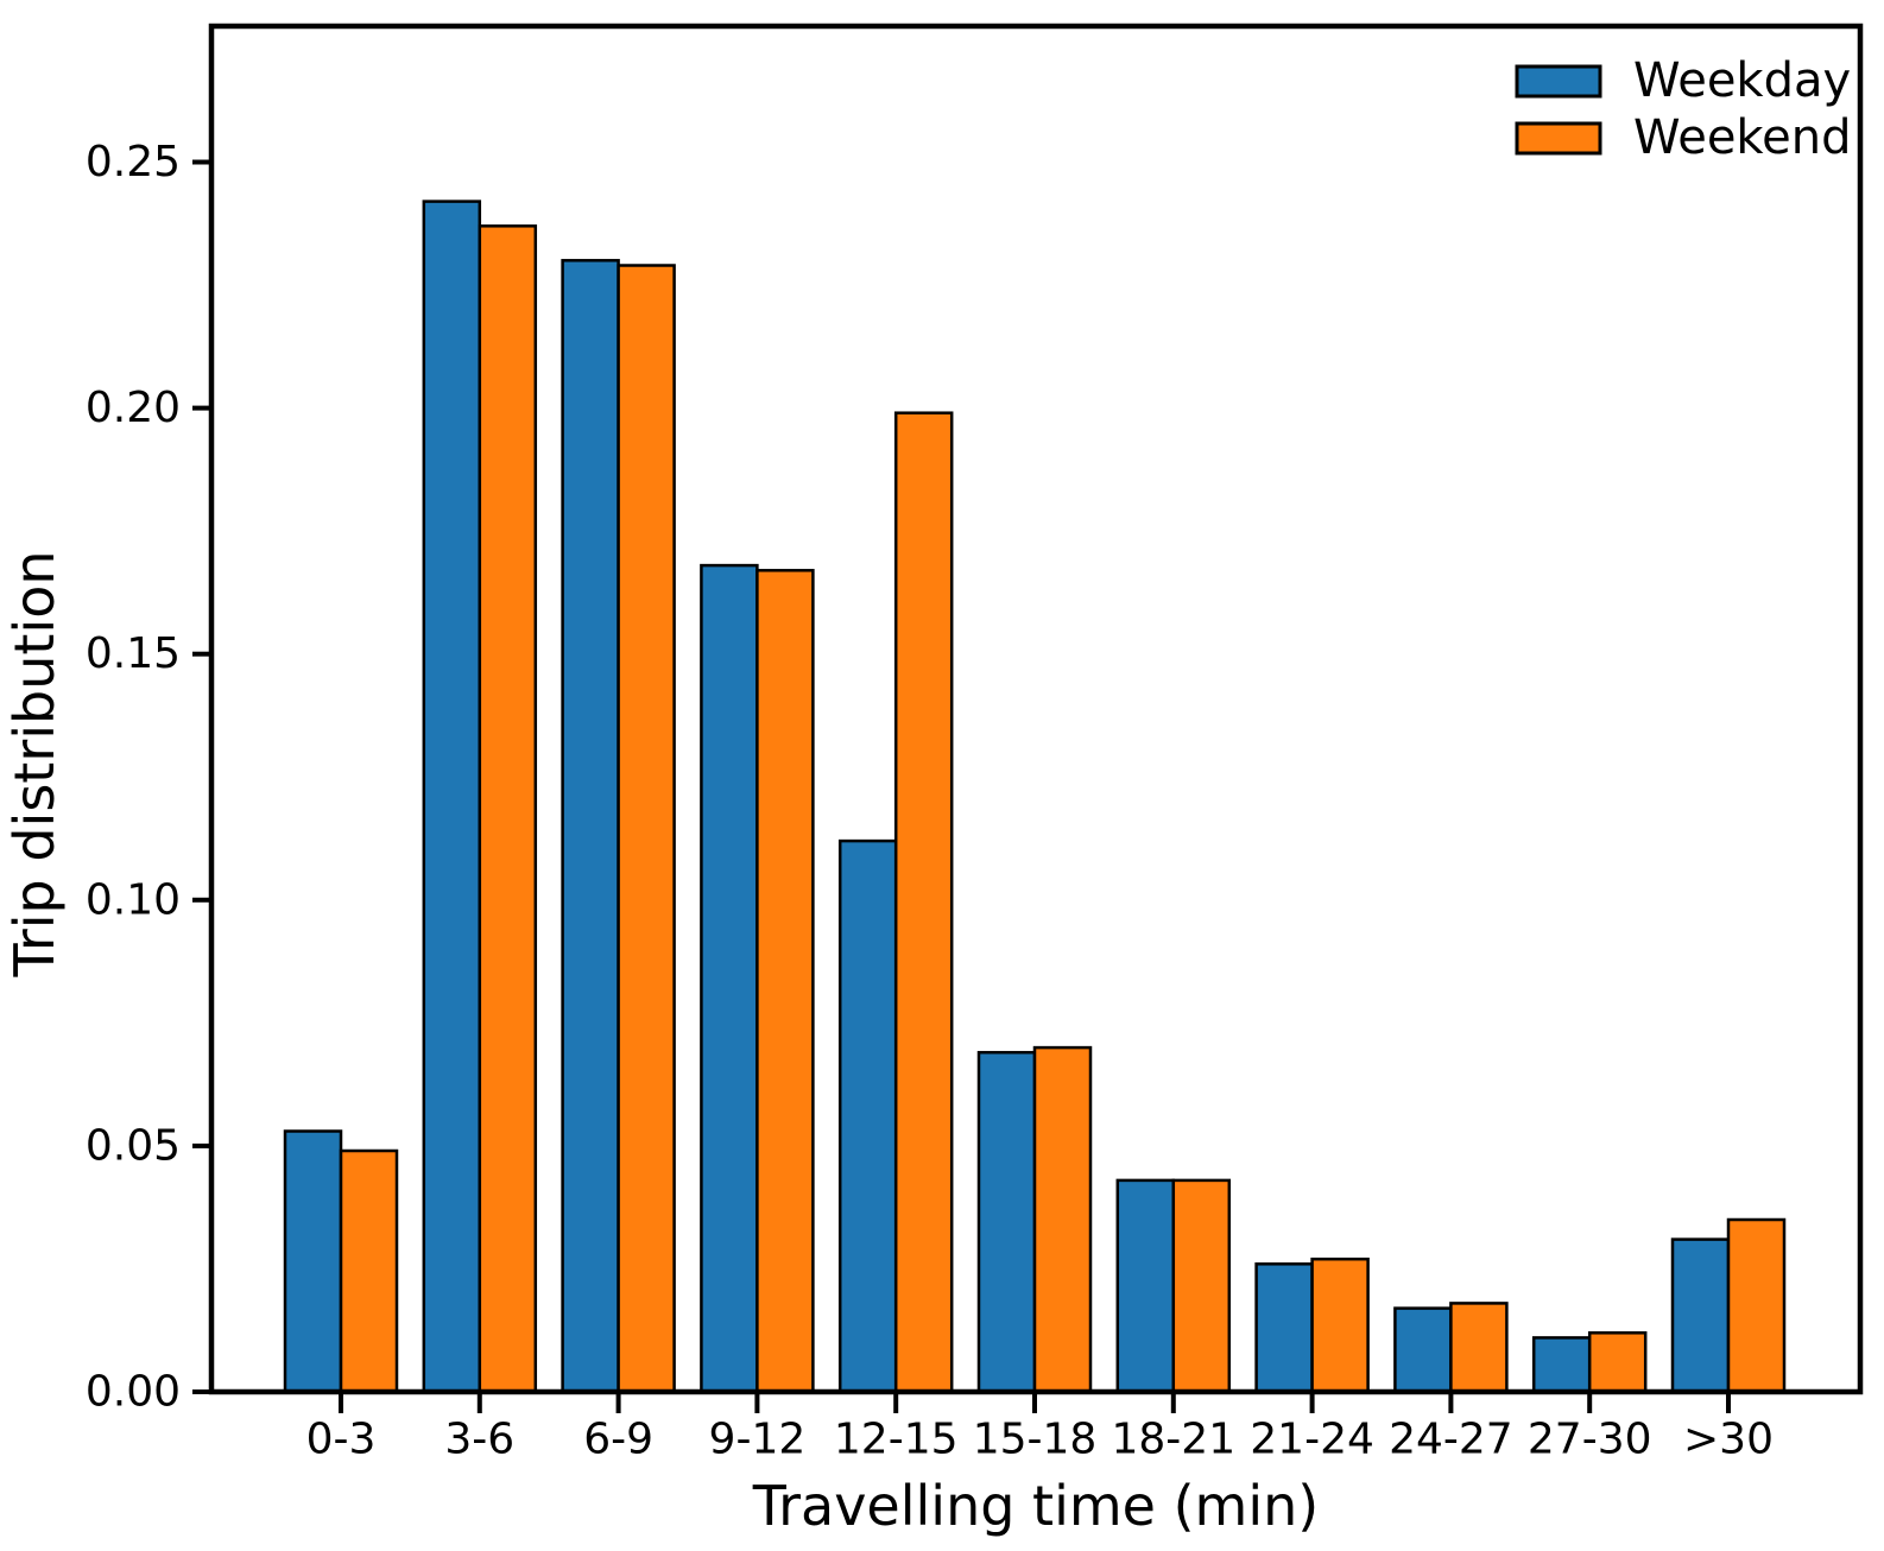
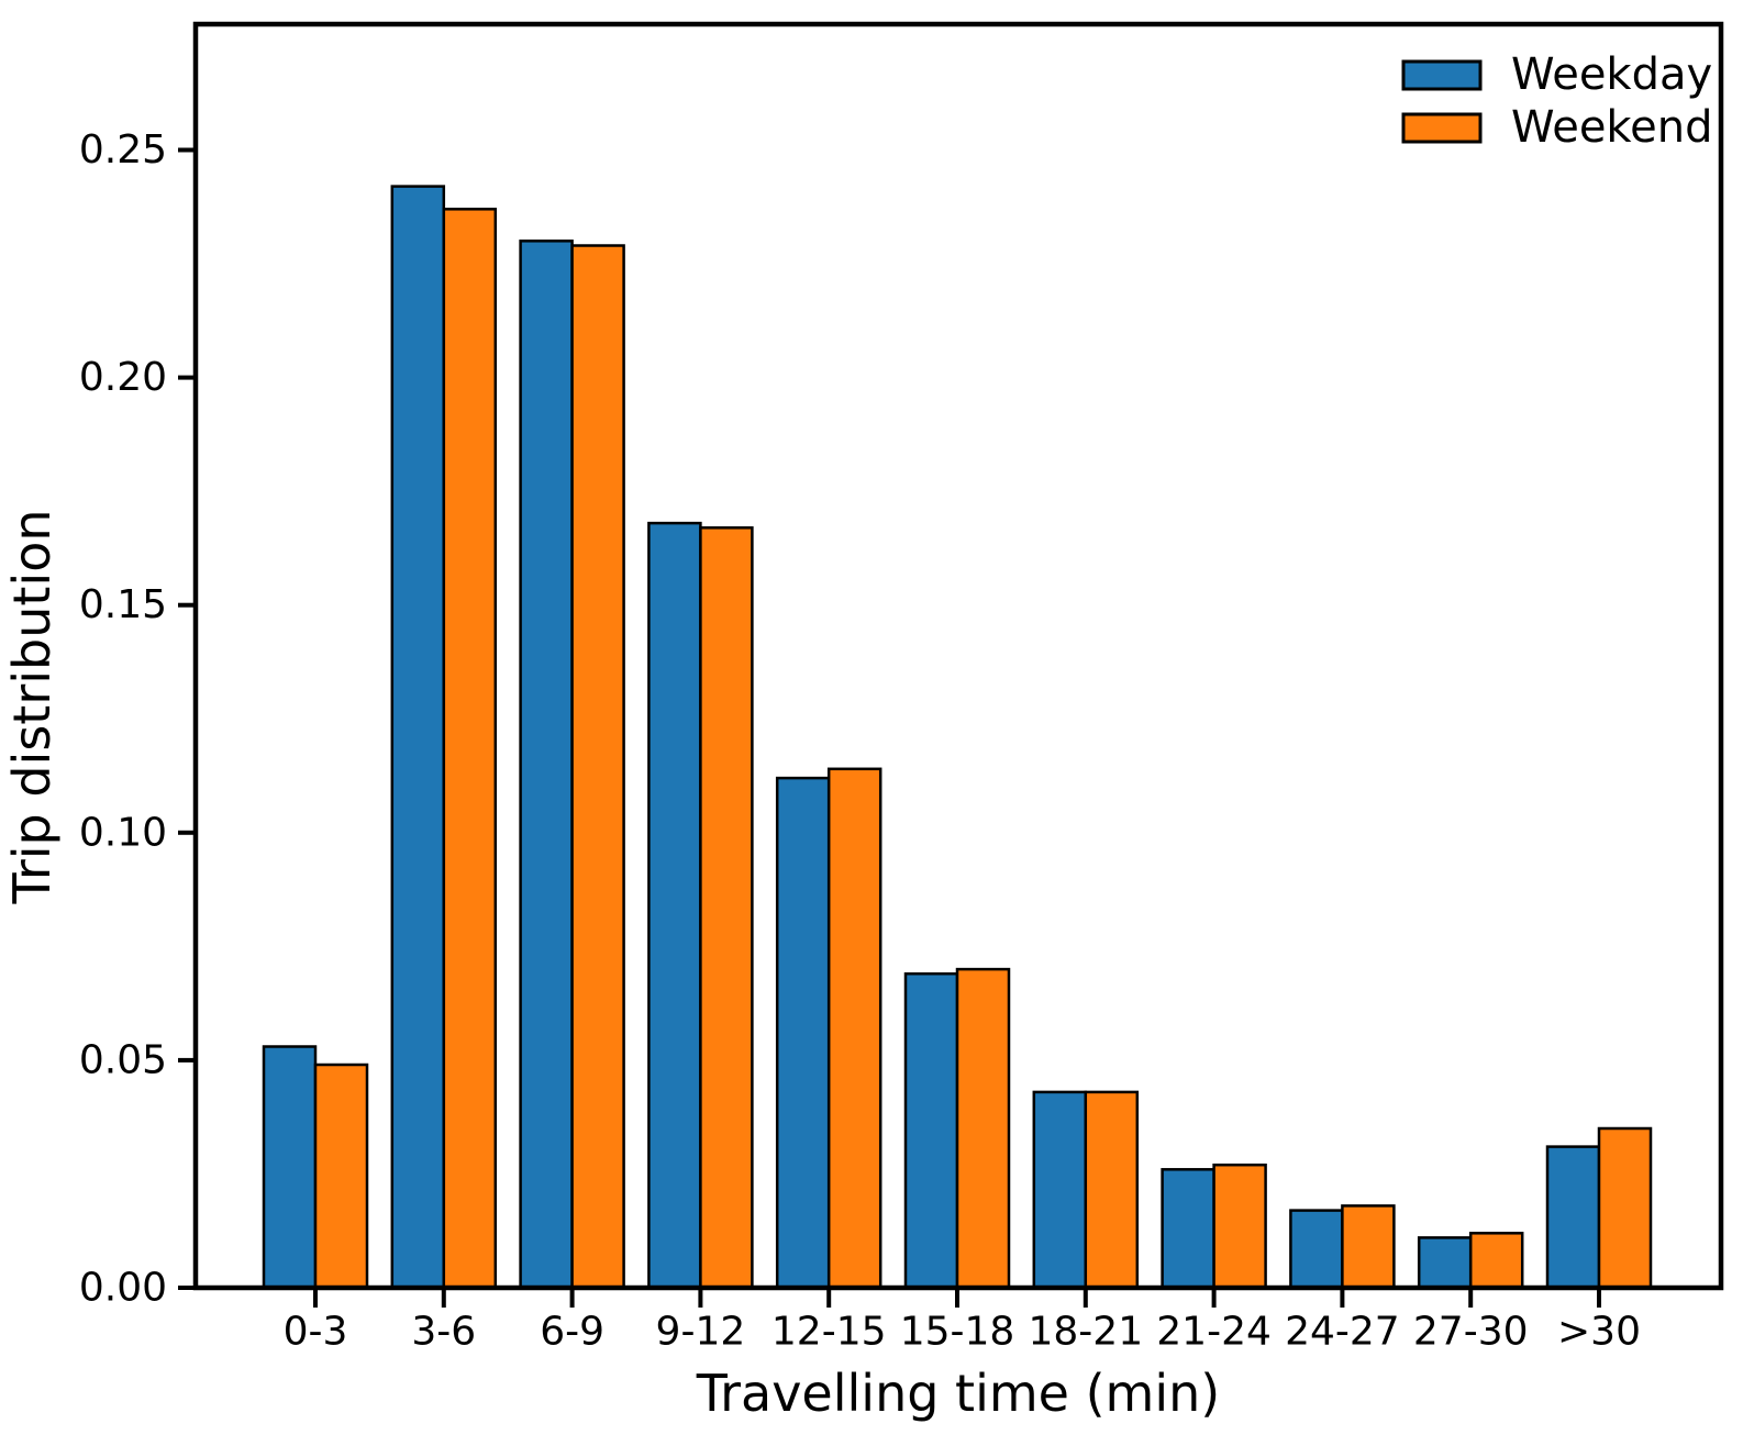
Weekend/12-15: 0.199 -> 0.114
